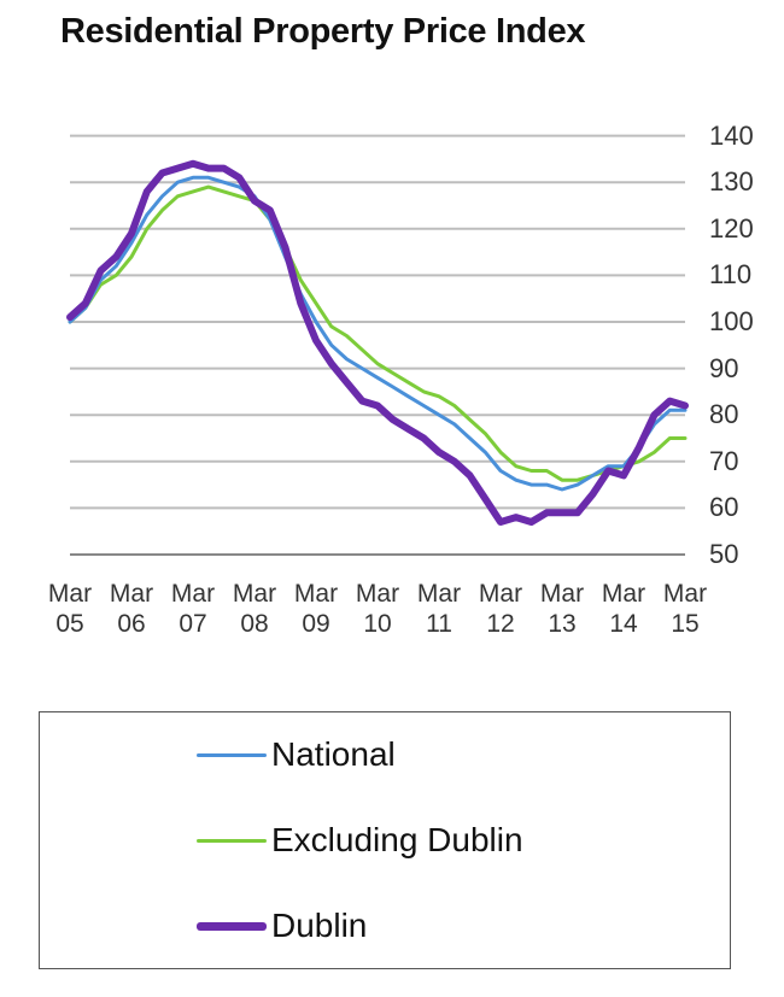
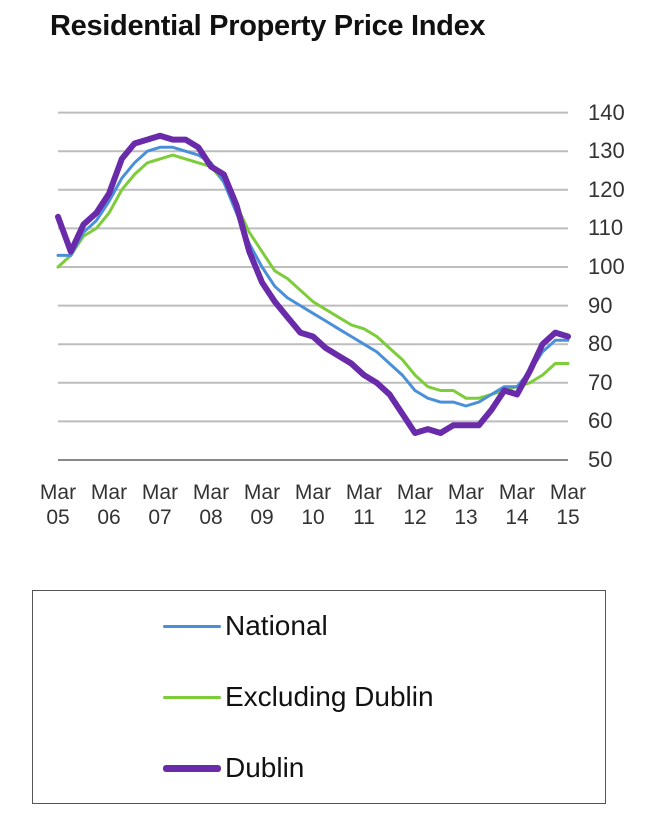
National/Mar 05: 100 -> 103
Dublin/Mar 05: 101 -> 113
